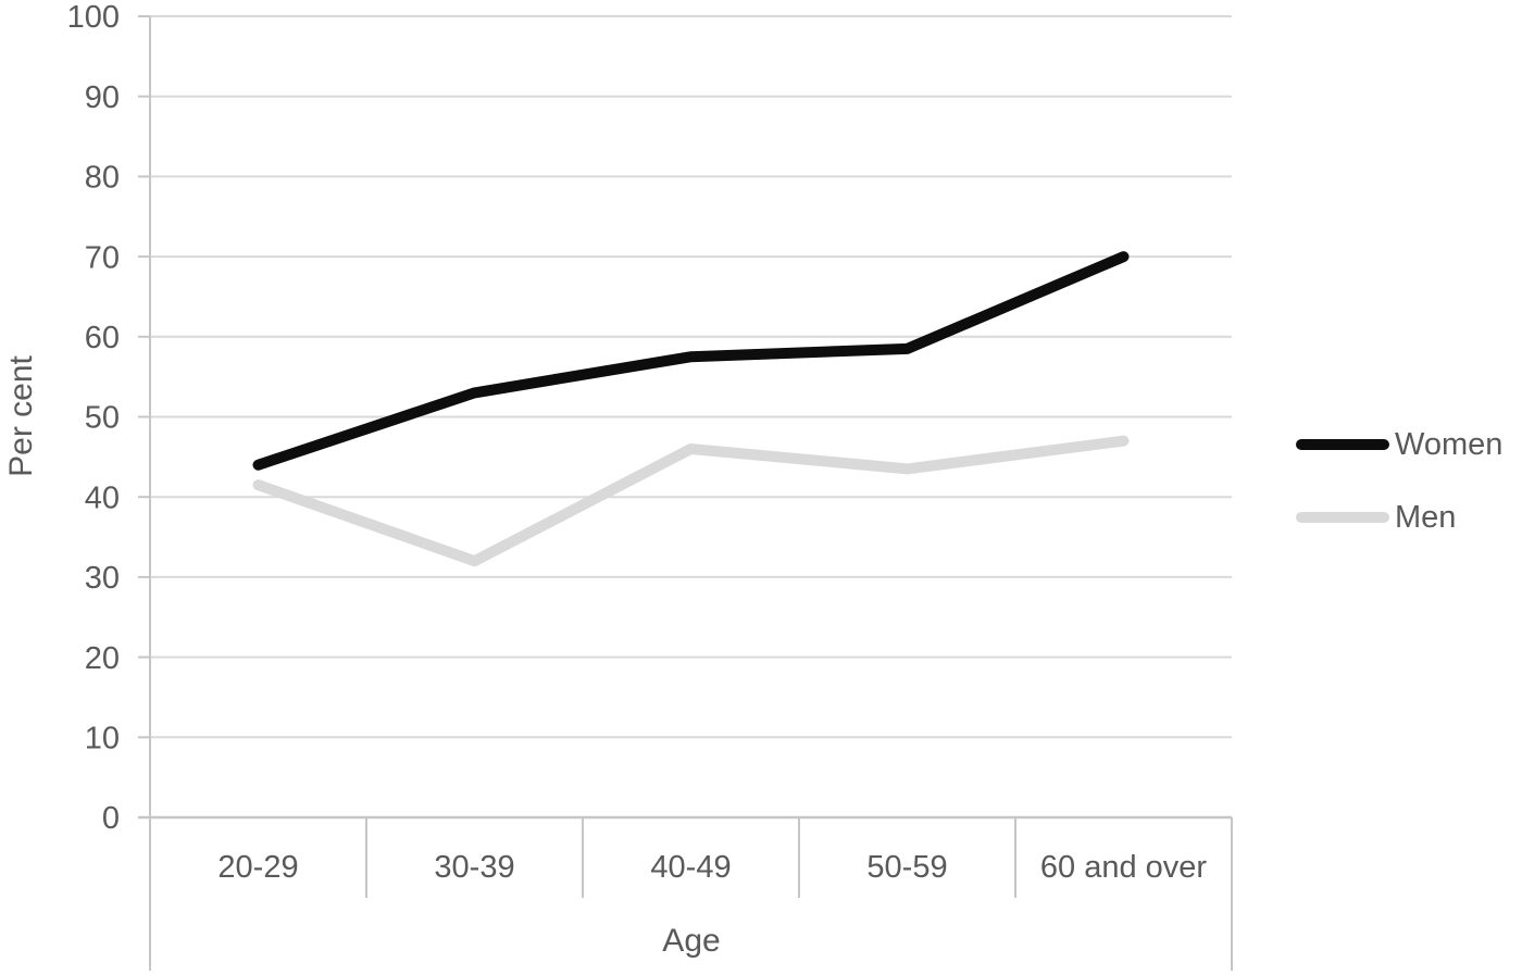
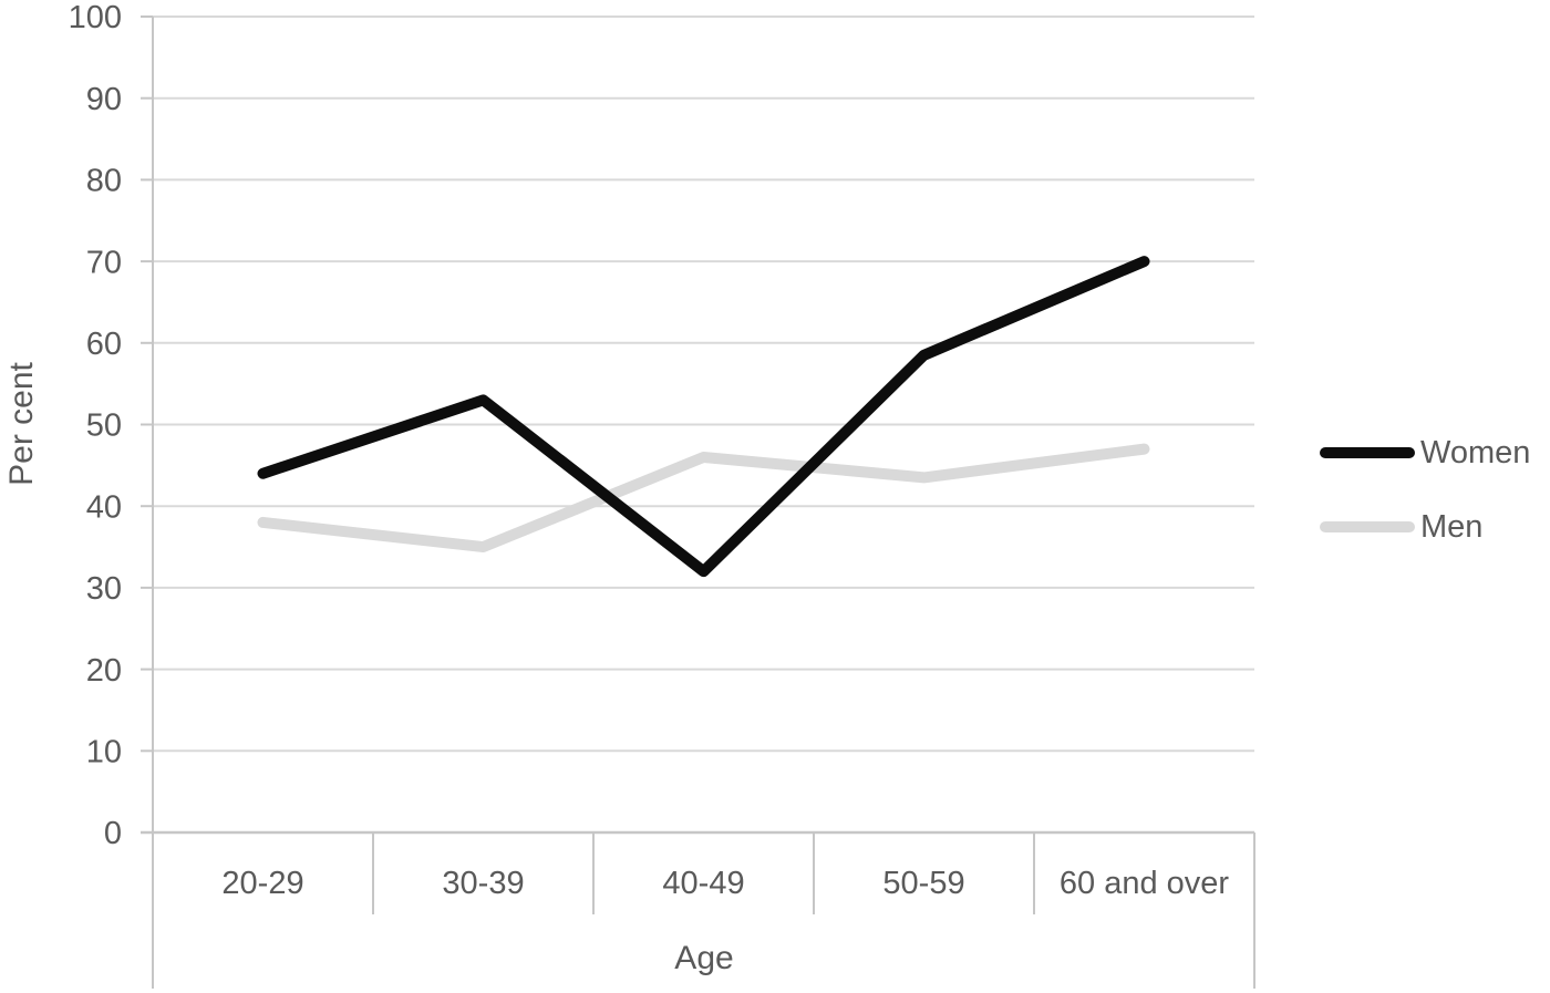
Men/20-29: 42 -> 38
Men/30-39: 32 -> 35
Women/40-49: 58 -> 32
